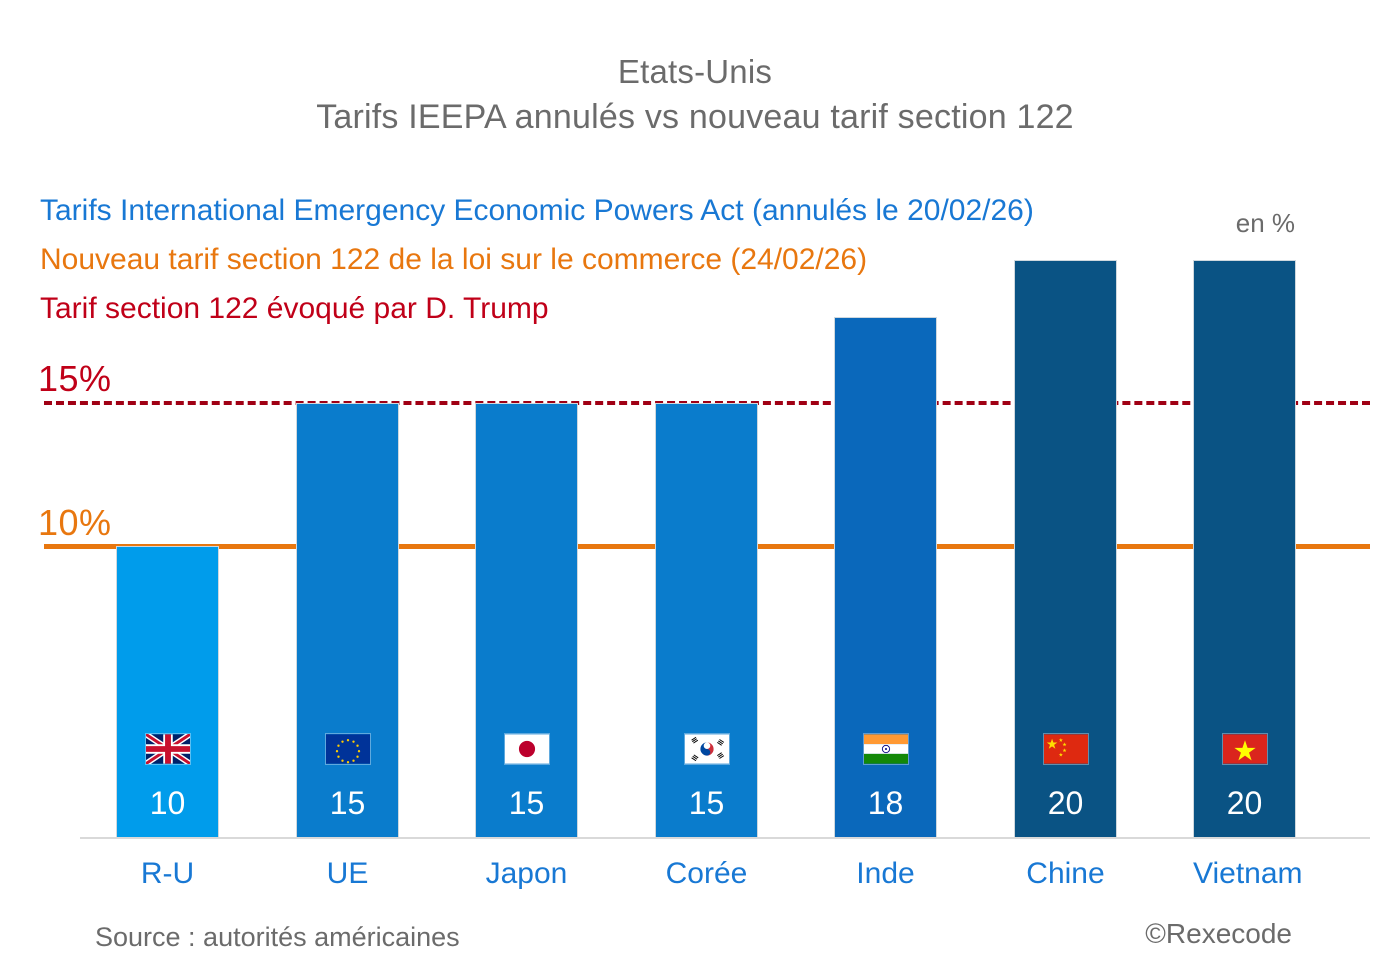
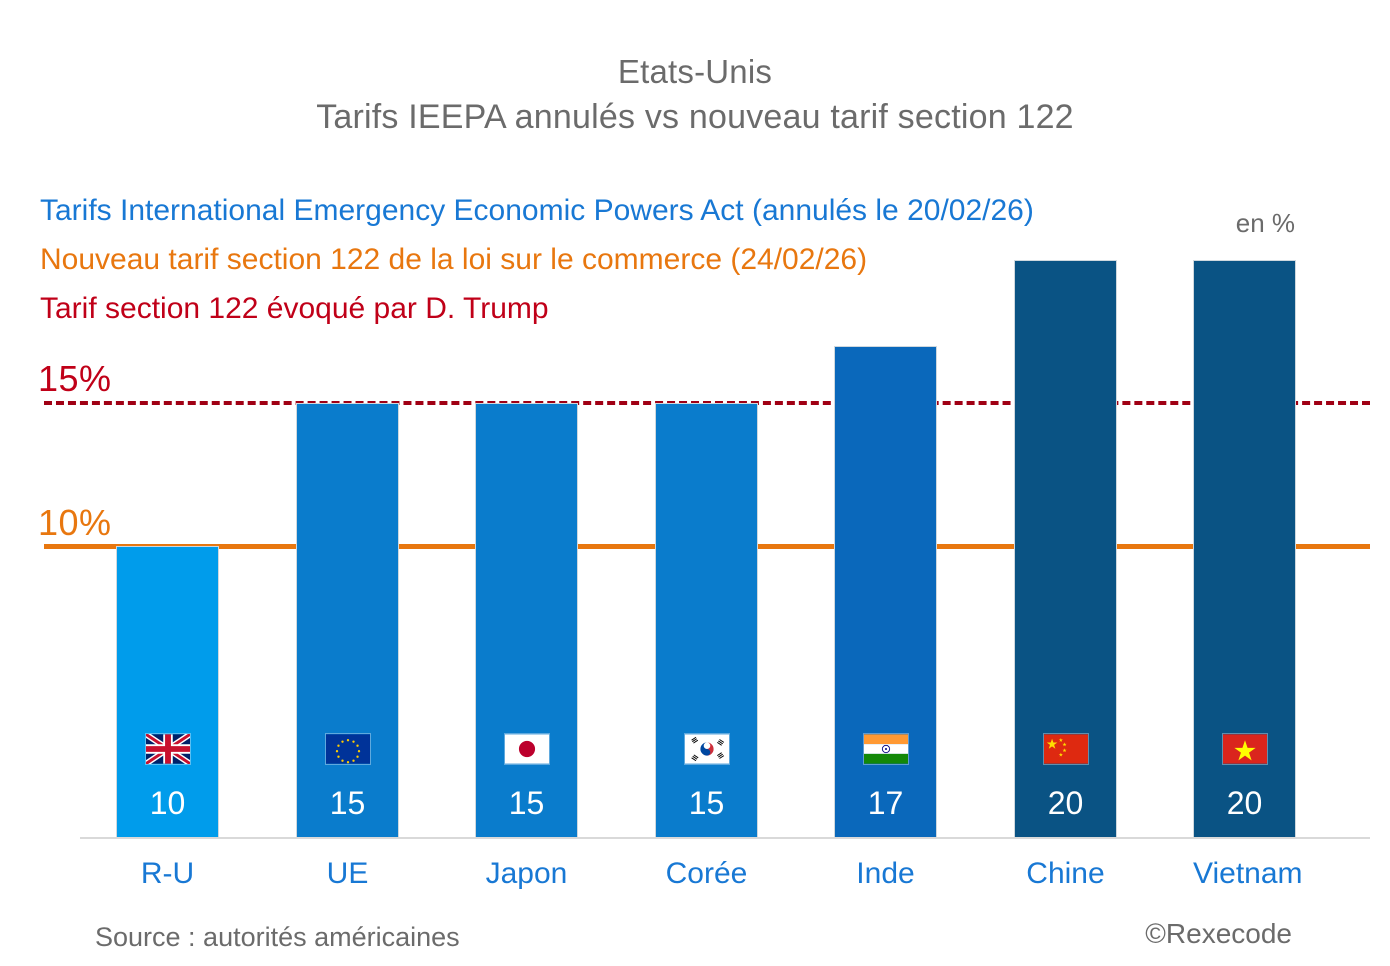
Inde: 18 -> 17
